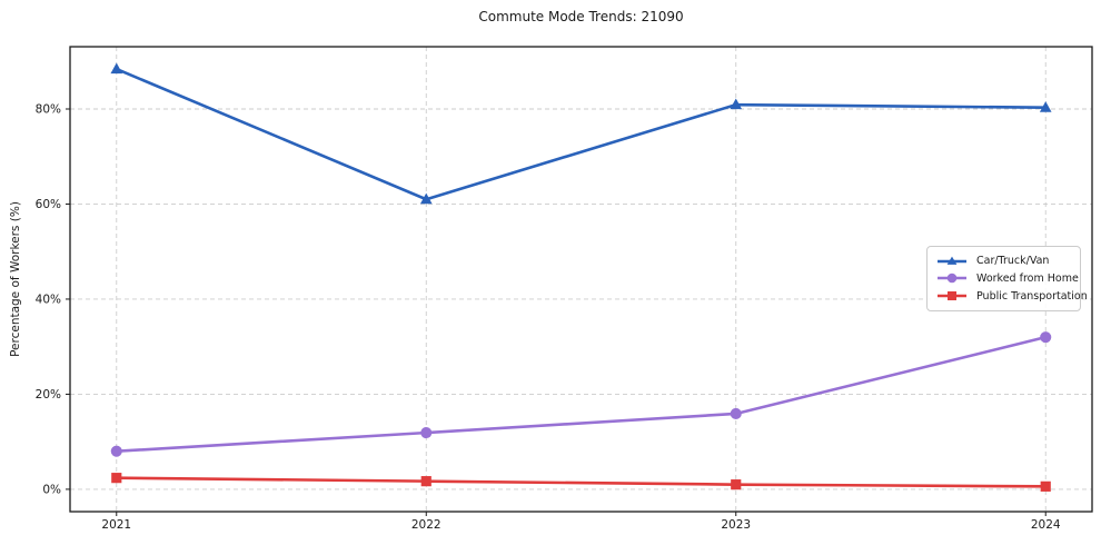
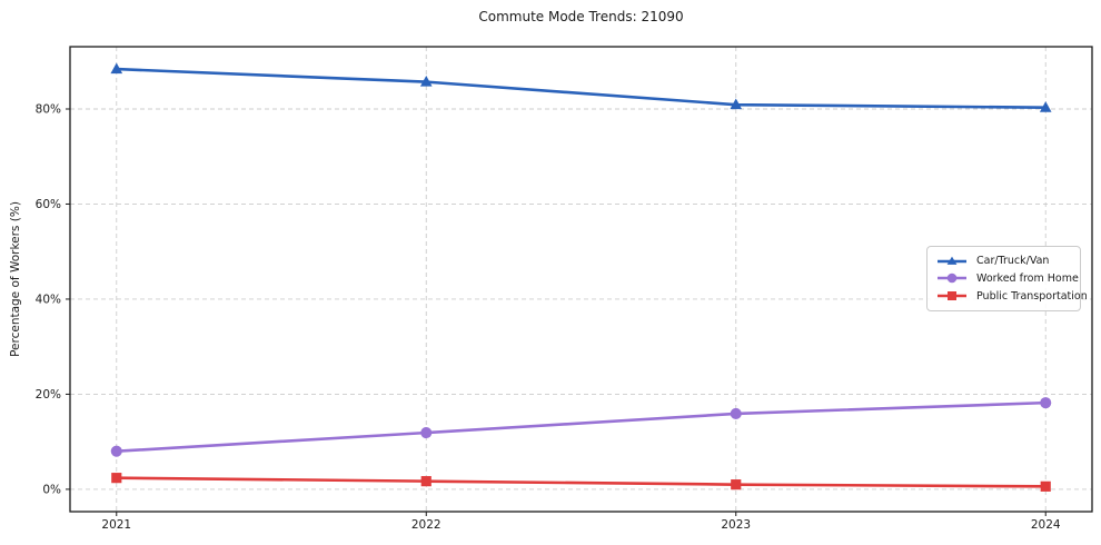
Car/Truck/Van/2022: 61% -> 86%
Worked from Home/2024: 32% -> 18%
